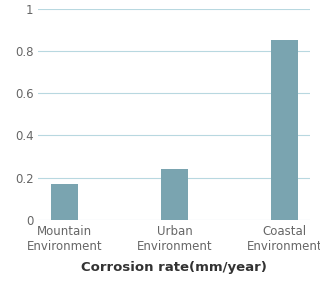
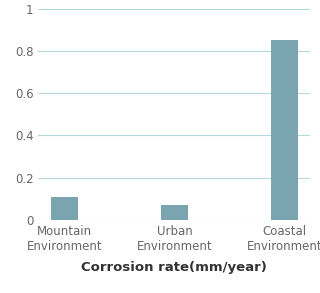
Mountain Environment: 0.17 -> 0.11
Urban Environment: 0.24 -> 0.07
